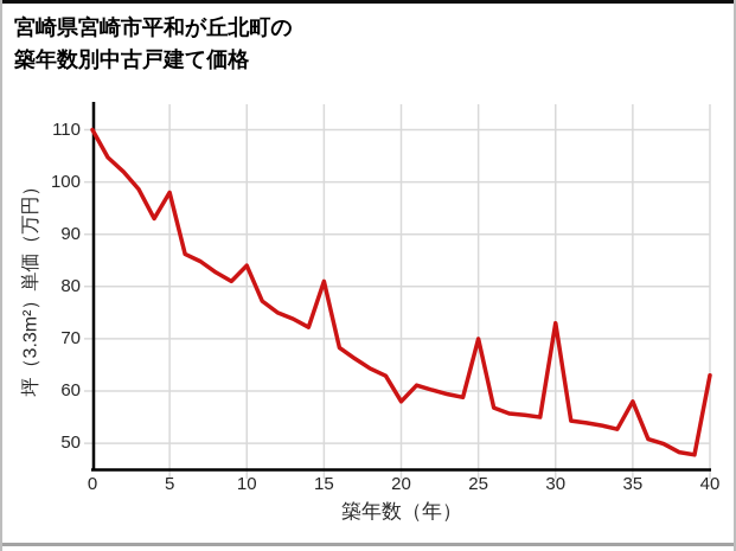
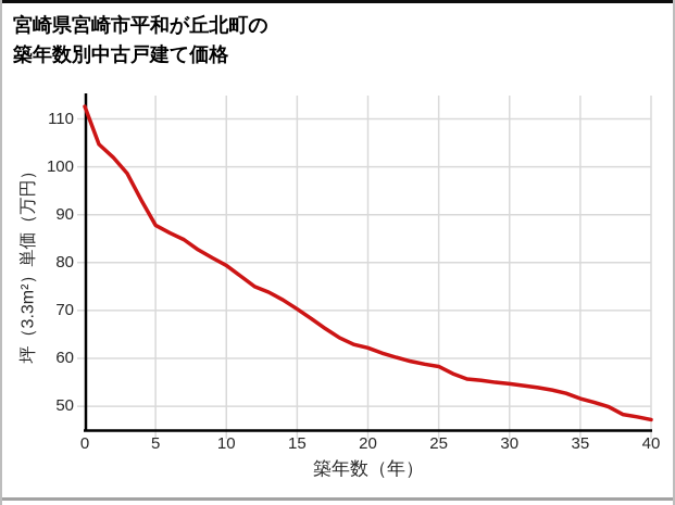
0: 110 -> 113
5: 98 -> 88
10: 84 -> 79
15: 81 -> 70
20: 58 -> 62
25: 70 -> 58
30: 73 -> 55
35: 58 -> 52
40: 63 -> 47
